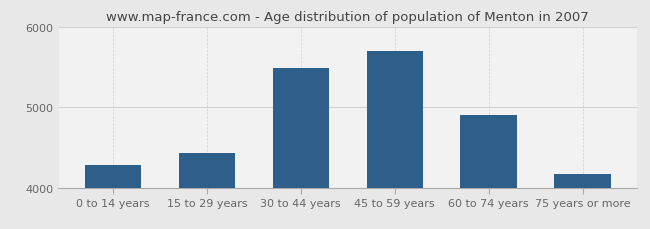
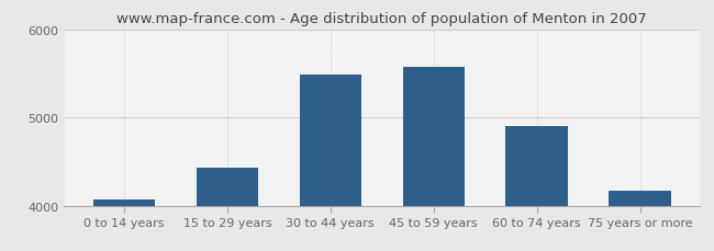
0 to 14 years: 4280 -> 4070
45 to 59 years: 5700 -> 5570
